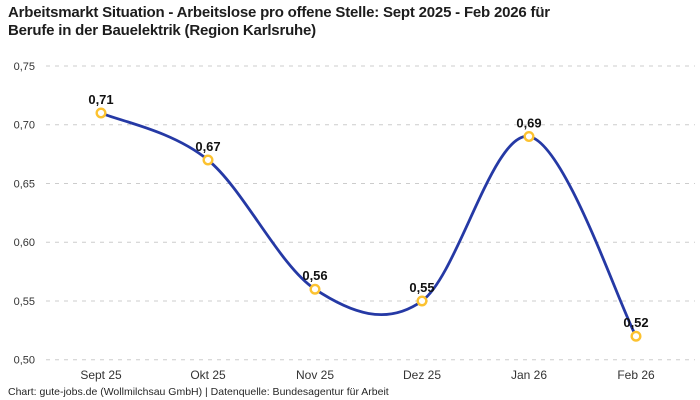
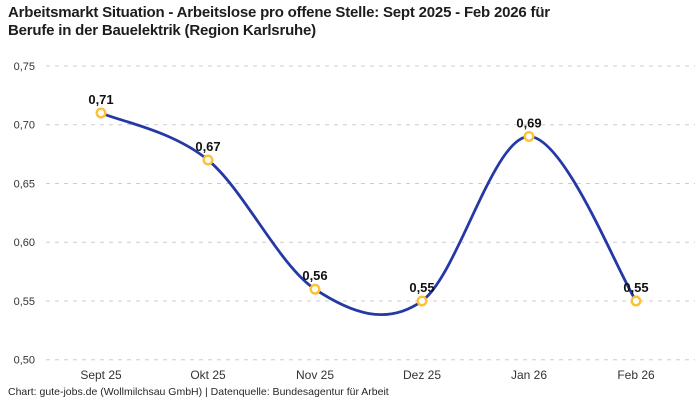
Feb 26: 0,52 -> 0,55
